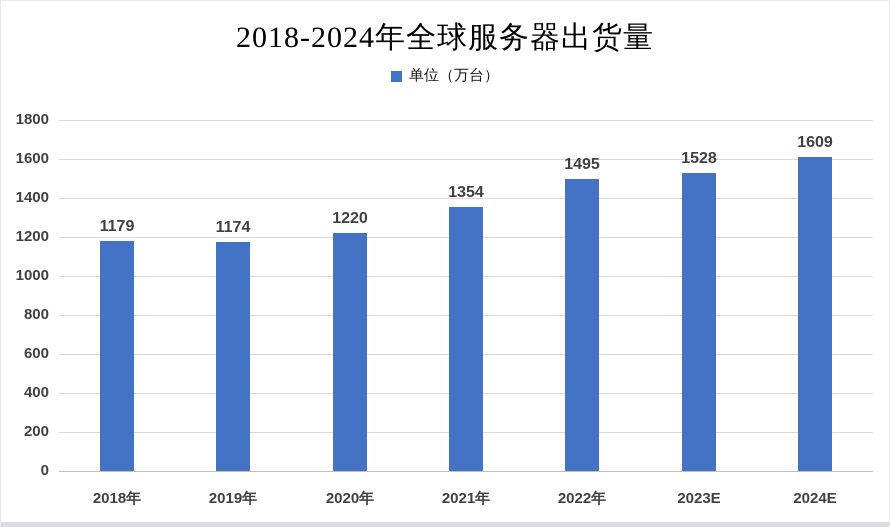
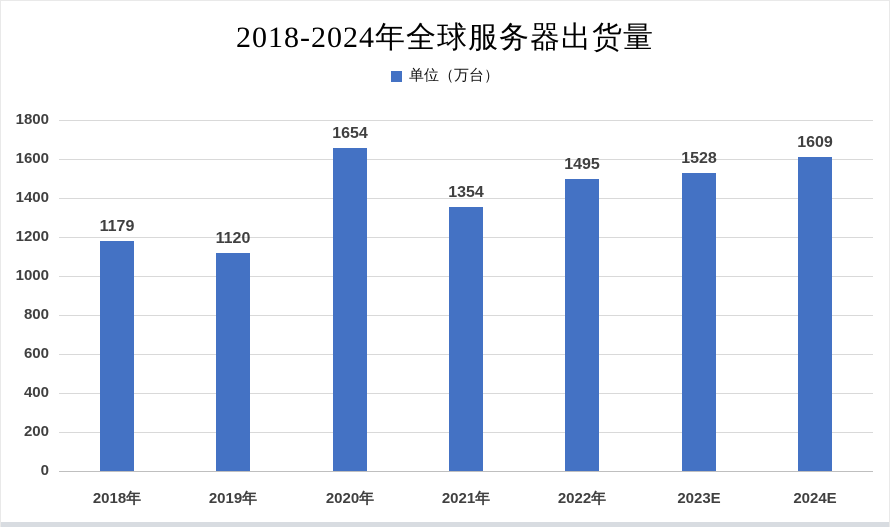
2019年: 1174 -> 1120
2020年: 1220 -> 1654
